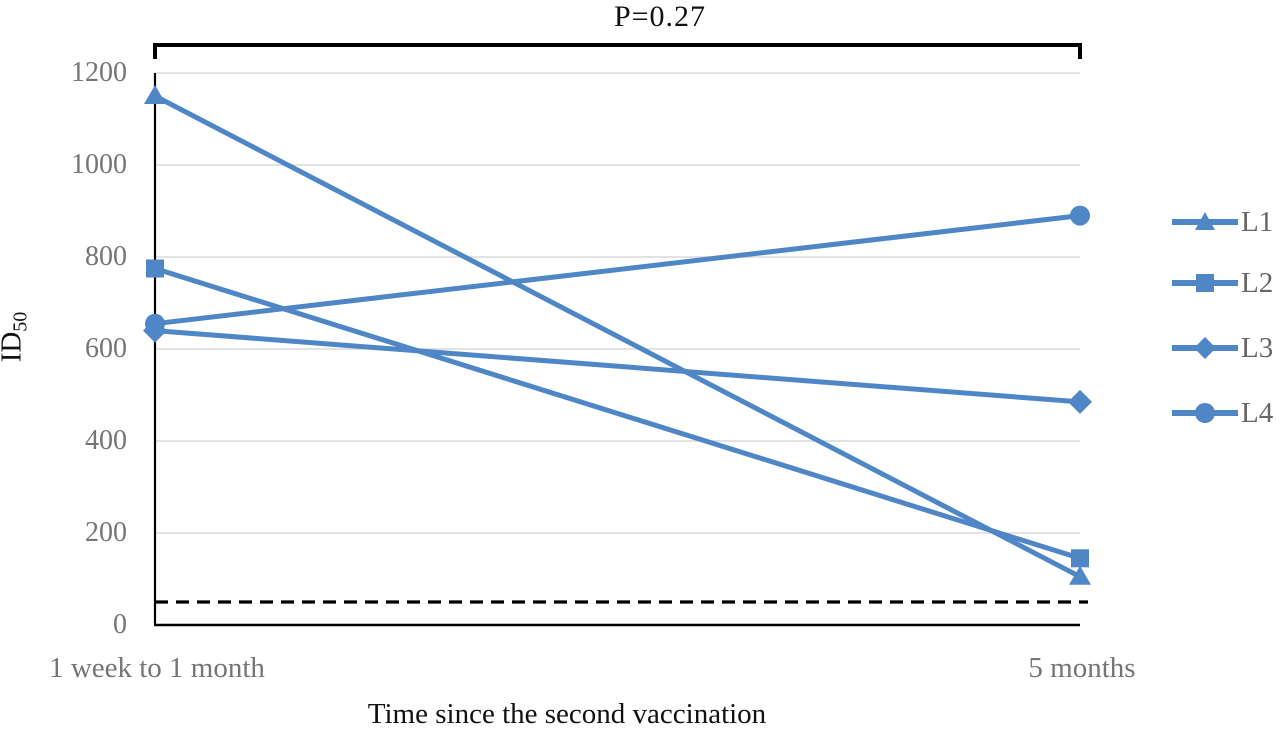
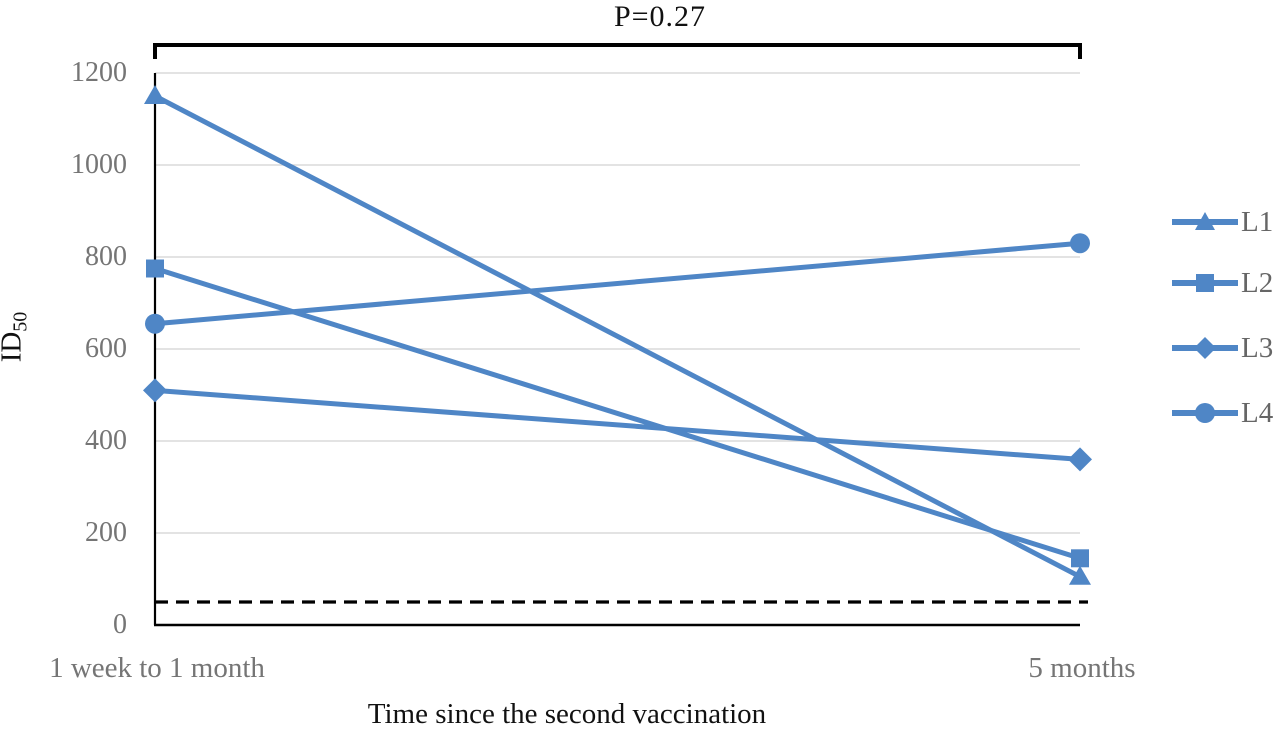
L3/1 week to 1 month: 640 -> 510
L3/5 months: 480 -> 360
L4/5 months: 890 -> 830
